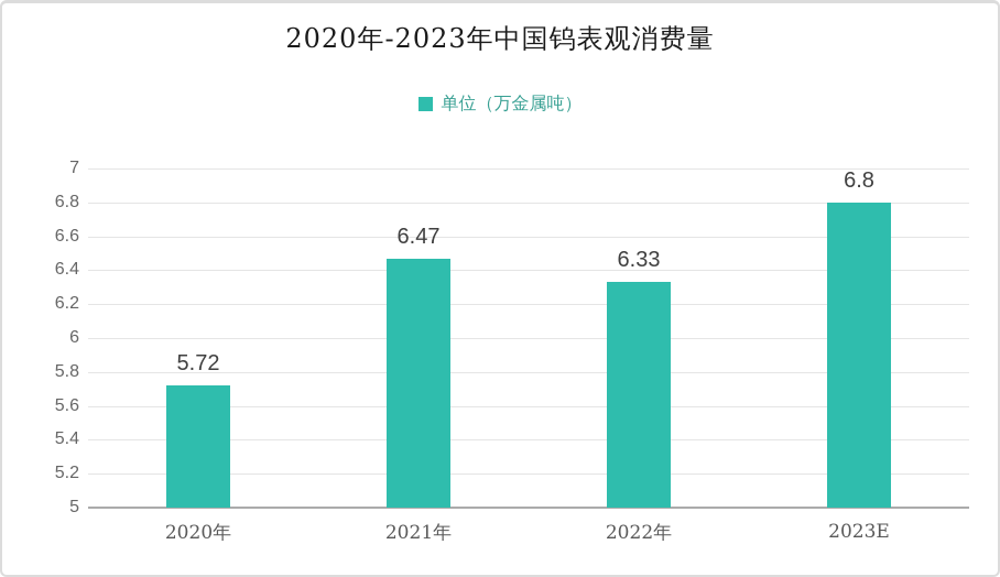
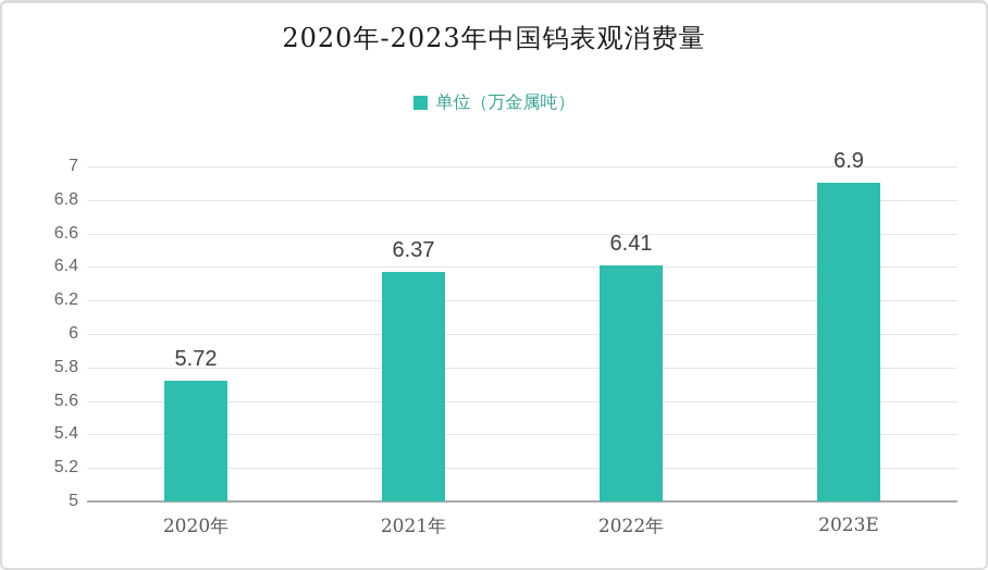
2021年: 6.47 -> 6.37
2022年: 6.33 -> 6.41
2023E: 6.8 -> 6.9
